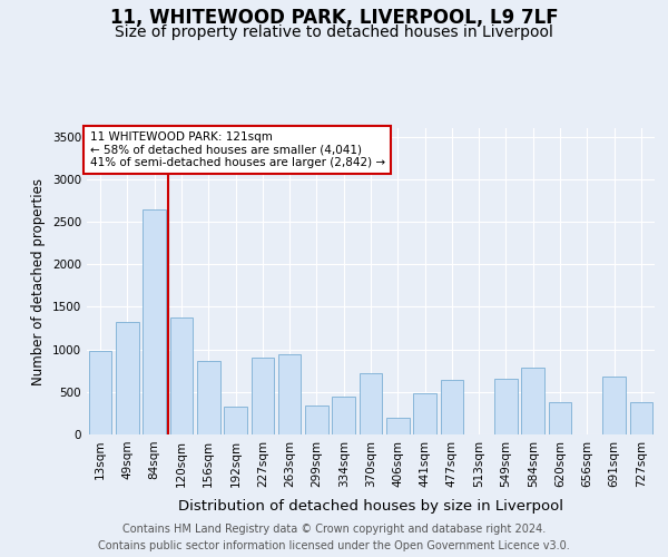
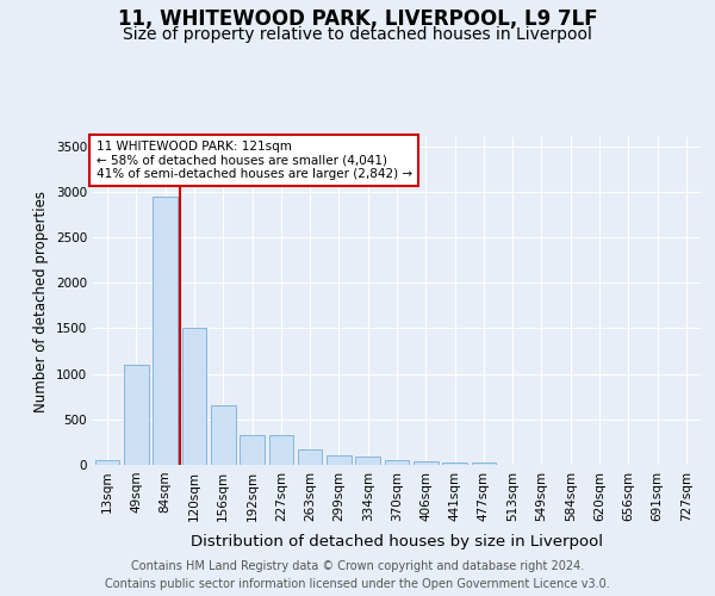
13sqm: 980 -> 50
49sqm: 1320 -> 1100
84sqm: 2640 -> 2950
120sqm: 1380 -> 1500
156sqm: 860 -> 650
227sqm: 900 -> 320
263sqm: 940 -> 180
299sqm: 340 -> 100
334sqm: 440 -> 90
370sqm: 720 -> 50
406sqm: 200 -> 40
441sqm: 480 -> 20
477sqm: 640 -> 20
549sqm: 660 -> 0
584sqm: 780 -> 0
620sqm: 380 -> 0
691sqm: 680 -> 0
727sqm: 380 -> 0
